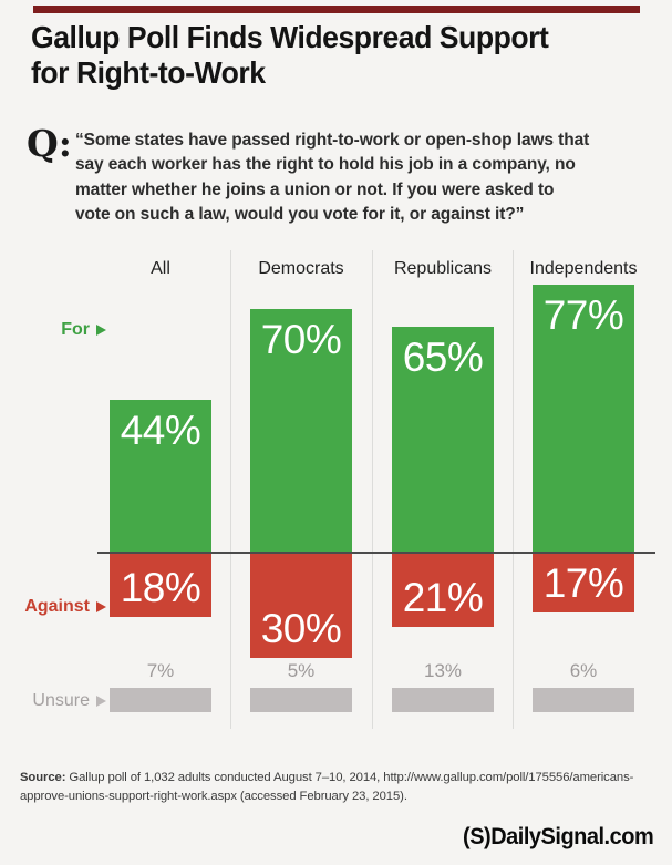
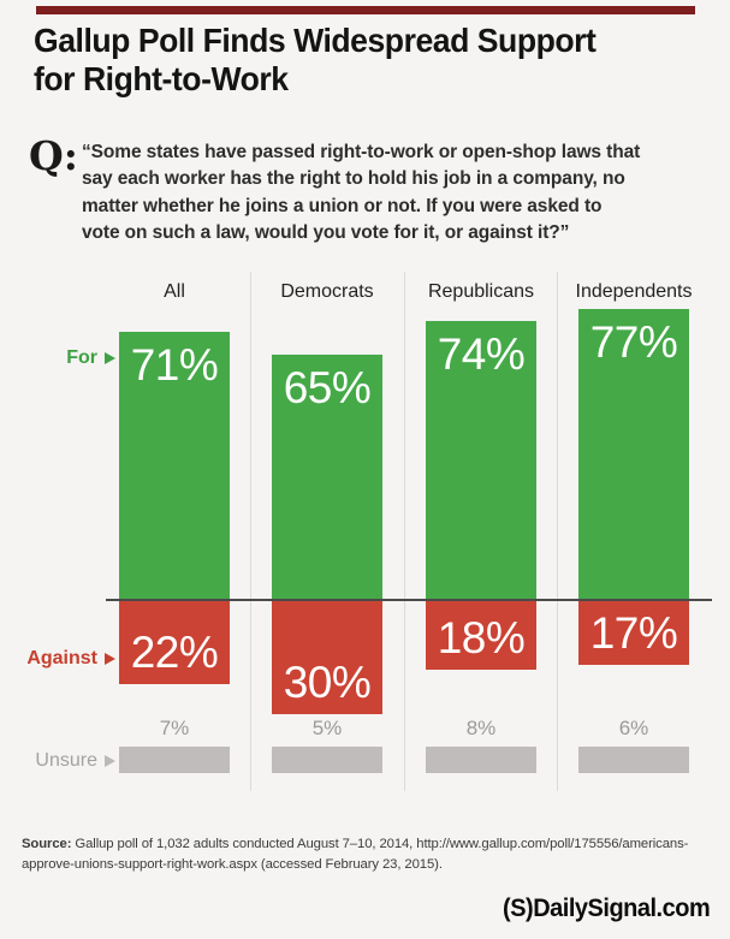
For/All: 44% -> 71%
Against/All: 18% -> 22%
For/Democrats: 70% -> 65%
For/Republicans: 65% -> 74%
Against/Republicans: 21% -> 18%
Unsure/Republicans: 13% -> 8%
